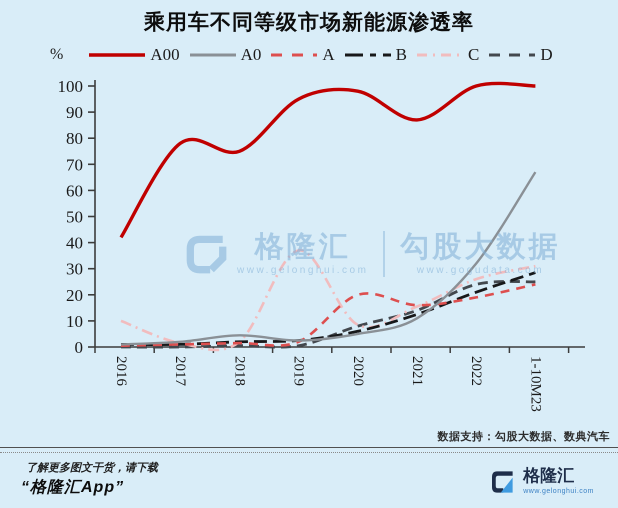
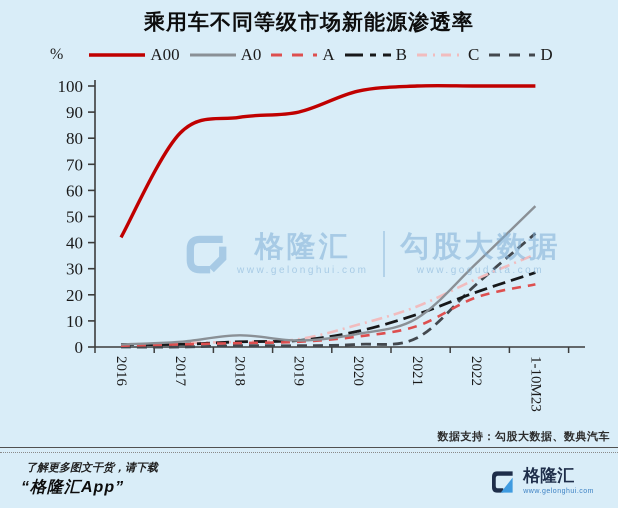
C/2016: 10 -> 1
A00/2017: 78 -> 82
A00/2018: 75 -> 88
A00/2019: 95 -> 90
C/2019: 37 -> 3
A/2020: 20 -> 4
D/2020: 8 -> 1
A00/2021: 87 -> 100
A/2021: 16 -> 8
D/2021: 14 -> 4
A0/1-10M23: 67 -> 54
C/1-10M23: 31 -> 36
D/1-10M23: 25 -> 44
